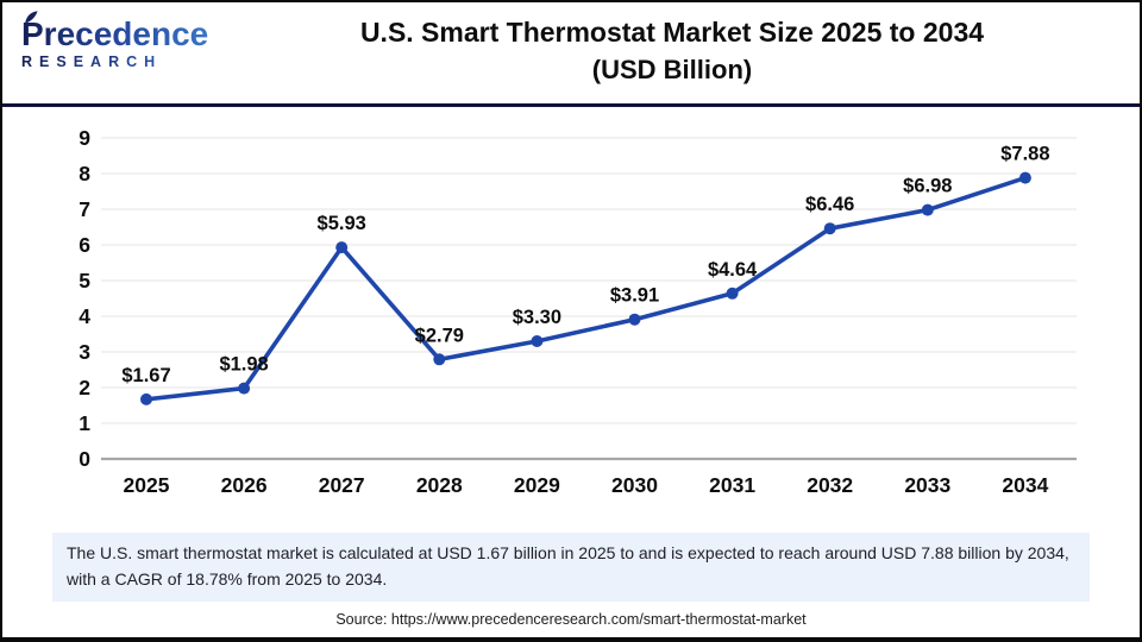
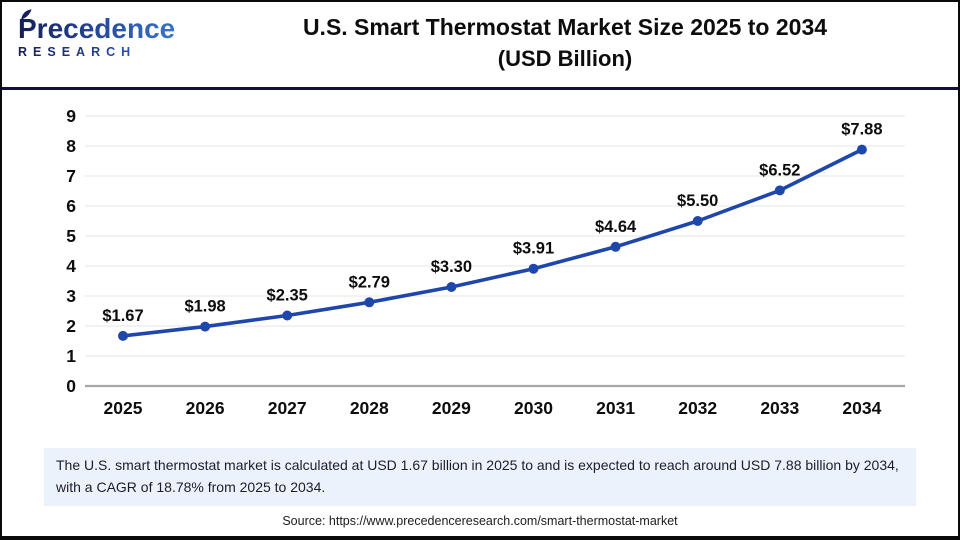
2027: $5.93 -> $2.35
2032: $6.46 -> $5.50
2033: $6.98 -> $6.52
